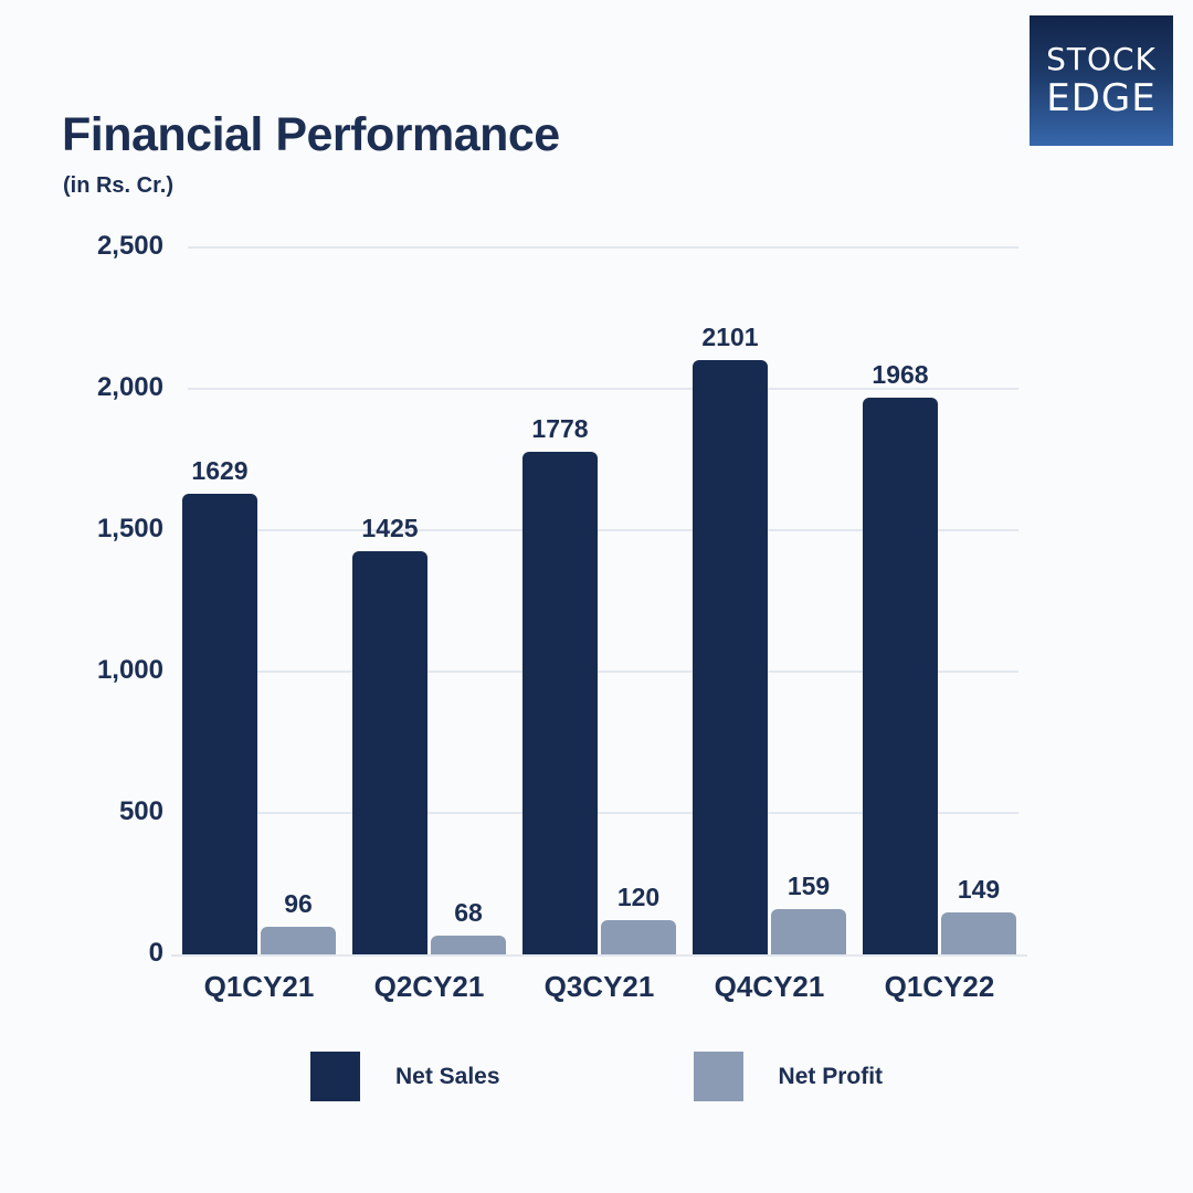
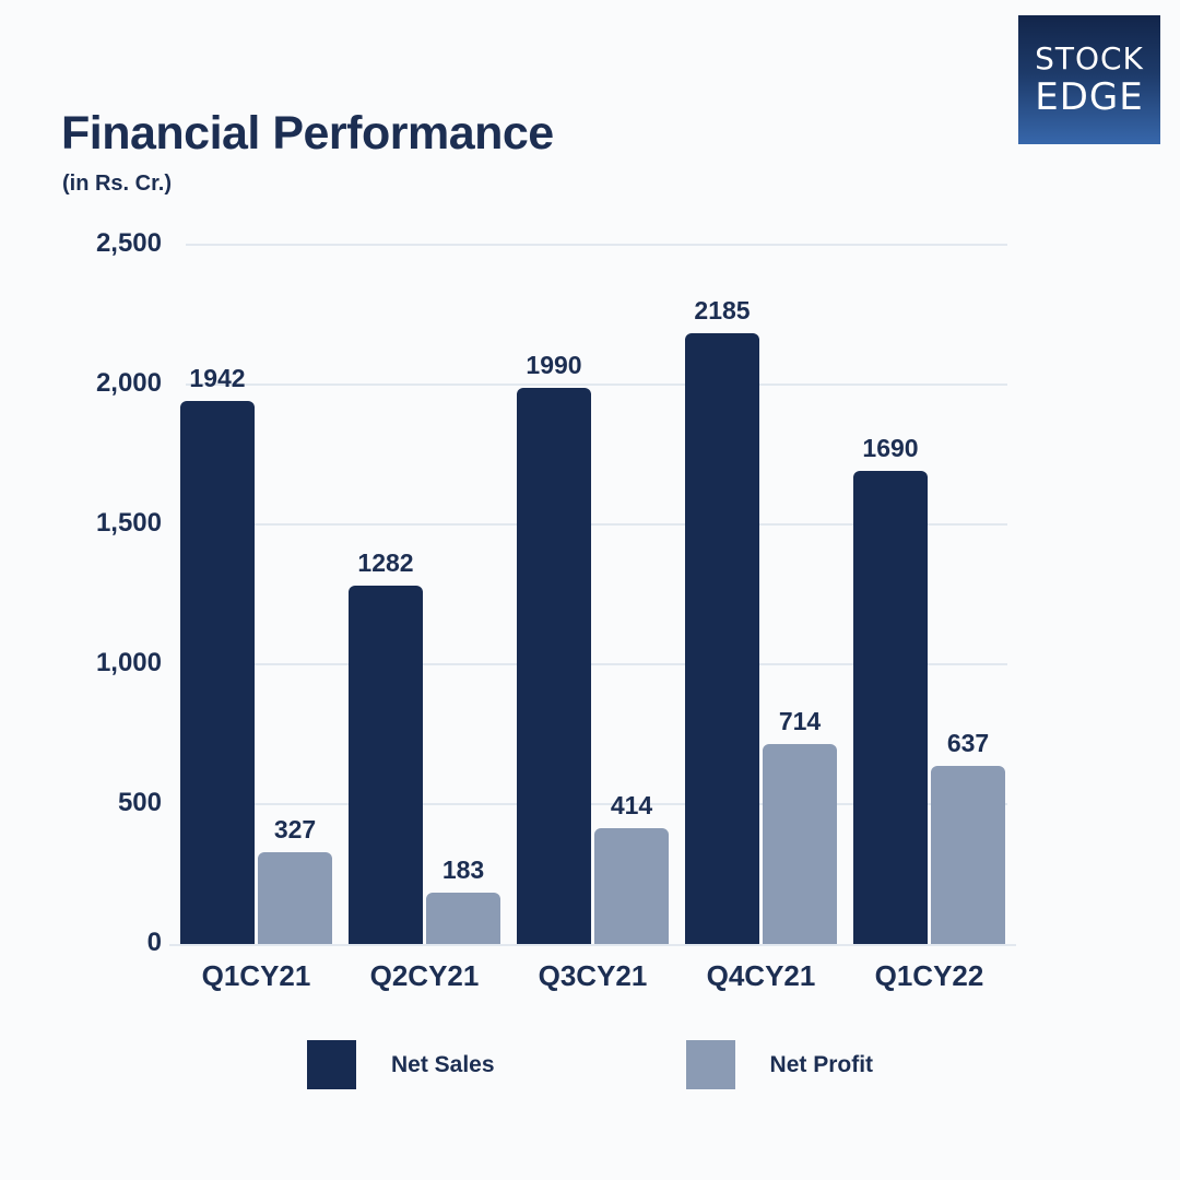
Net Sales/Q1CY21: 1629 -> 1942
Net Profit/Q1CY21: 96 -> 327
Net Sales/Q2CY21: 1425 -> 1282
Net Profit/Q2CY21: 68 -> 183
Net Sales/Q3CY21: 1778 -> 1990
Net Profit/Q3CY21: 120 -> 414
Net Sales/Q4CY21: 2101 -> 2185
Net Profit/Q4CY21: 159 -> 714
Net Sales/Q1CY22: 1968 -> 1690
Net Profit/Q1CY22: 149 -> 637
